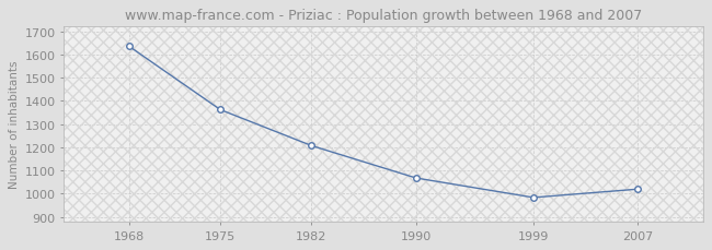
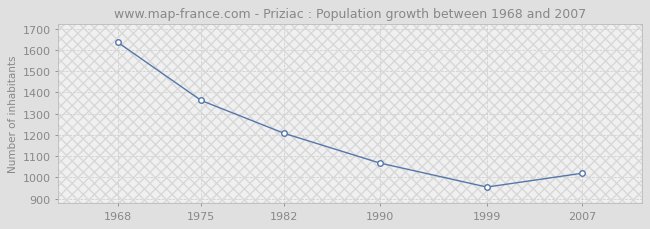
1999: 984 -> 955
